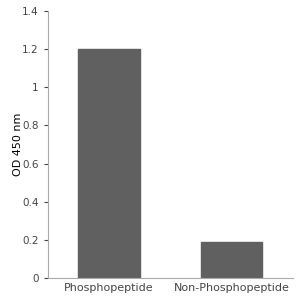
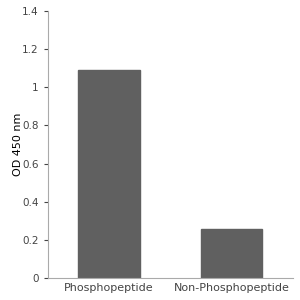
Phosphopeptide: 1.20 -> 1.09
Non-Phosphopeptide: 0.19 -> 0.26
